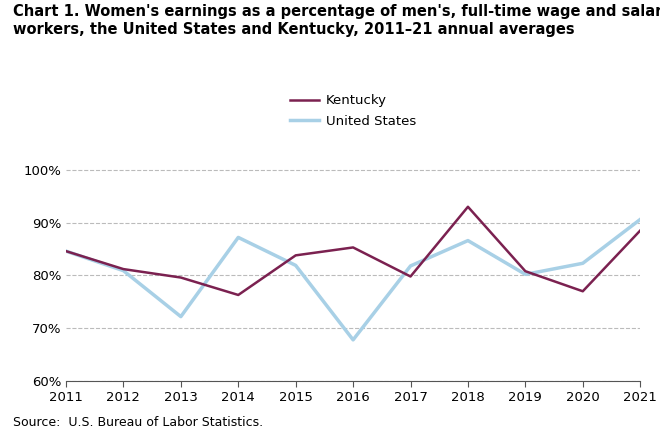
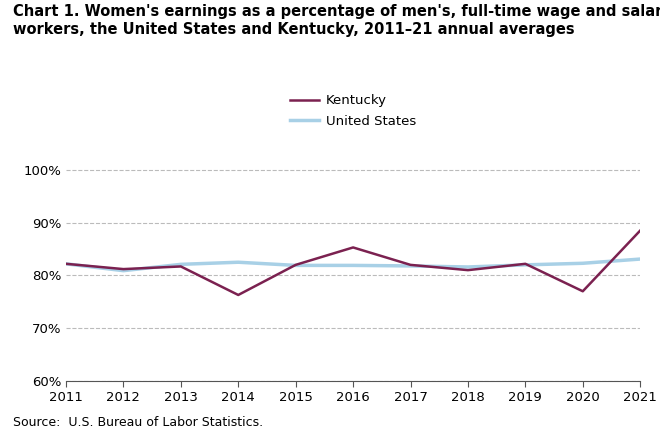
Kentucky/2011: 84.6% -> 82.2%
United States/2011: 84.6% -> 82.2%
Kentucky/2013: 79.6% -> 81.7%
United States/2013: 72.2% -> 82.1%
United States/2014: 87.2% -> 82.5%
Kentucky/2015: 83.8% -> 82.0%
United States/2016: 67.8% -> 81.9%
Kentucky/2017: 79.8% -> 82.0%
Kentucky/2018: 93.0% -> 81.0%
United States/2018: 86.6% -> 81.6%
Kentucky/2019: 80.8% -> 82.2%
United States/2019: 80.2% -> 82.0%
United States/2021: 90.6% -> 83.1%
